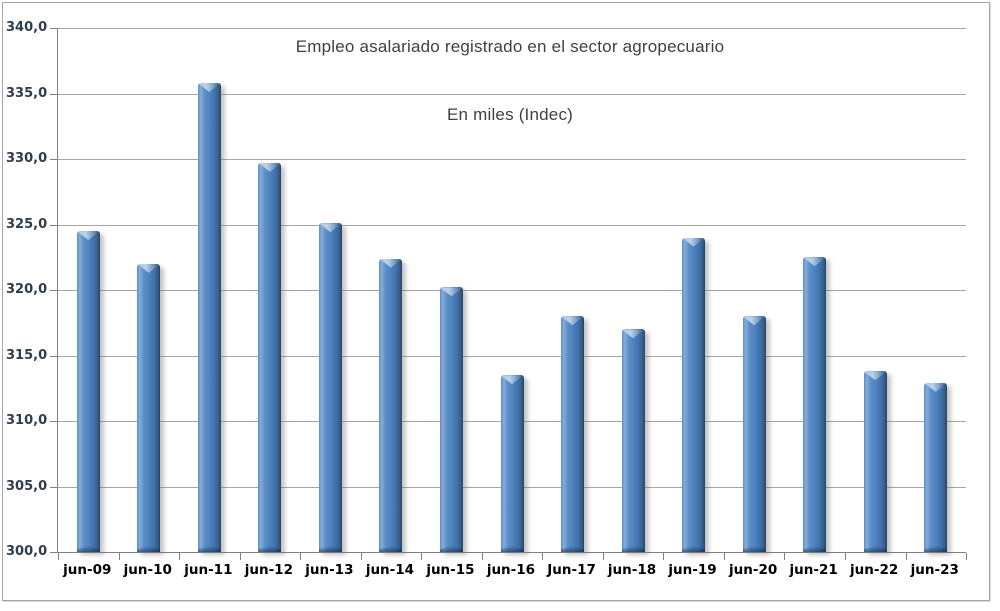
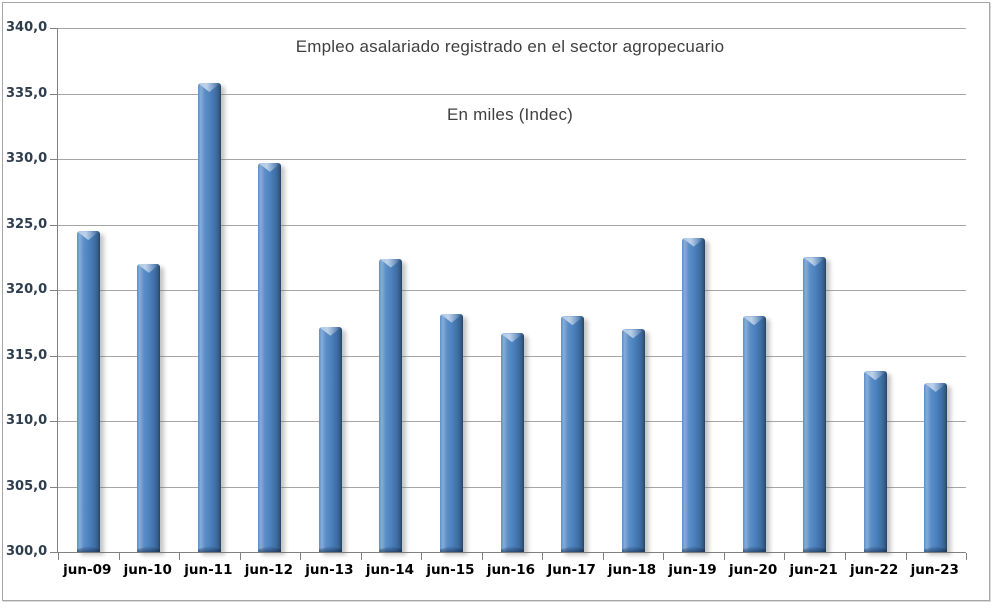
jun-13: 325,1 -> 317,2
jun-15: 320,2 -> 318,2
jun-16: 313,5 -> 316,7
